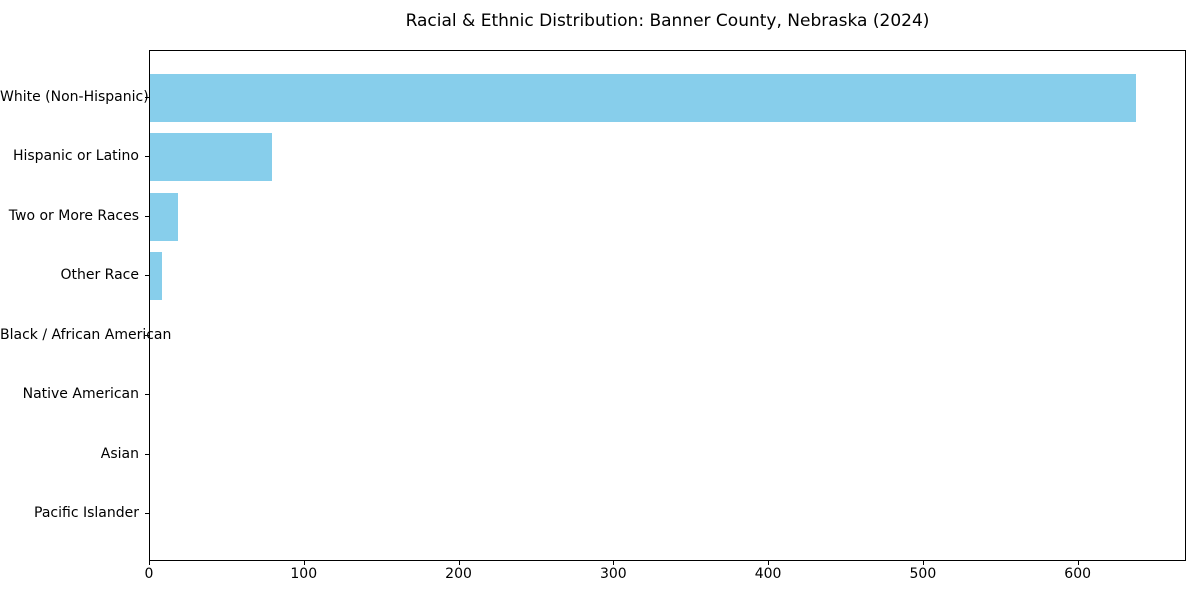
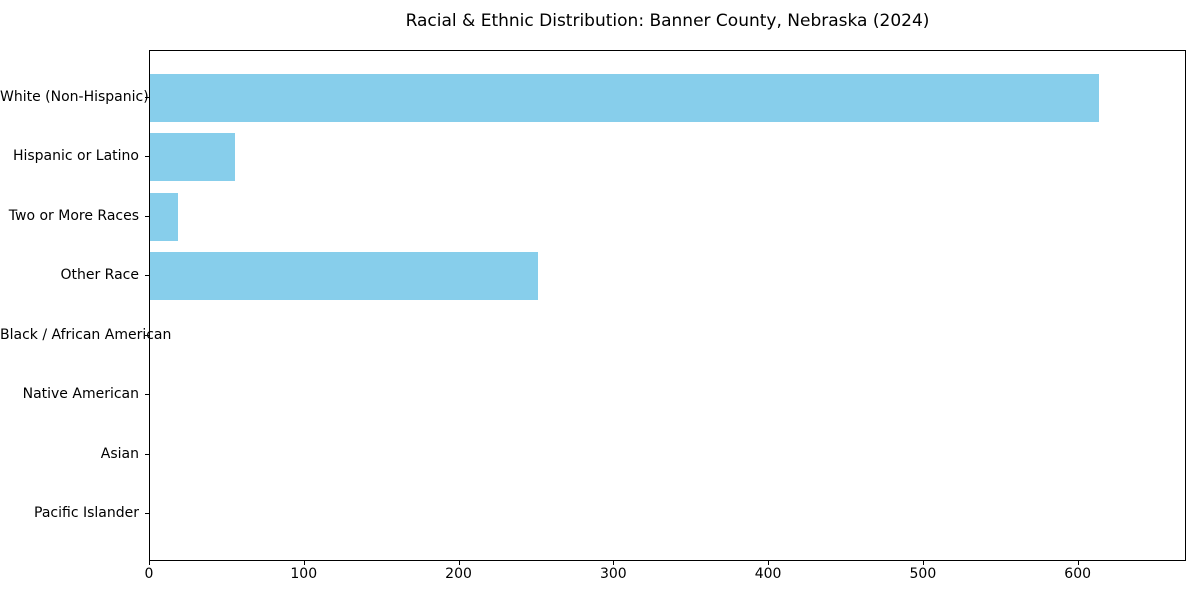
White (Non-Hispanic): 637 -> 613
Hispanic or Latino: 79 -> 55
Other Race: 8 -> 251
